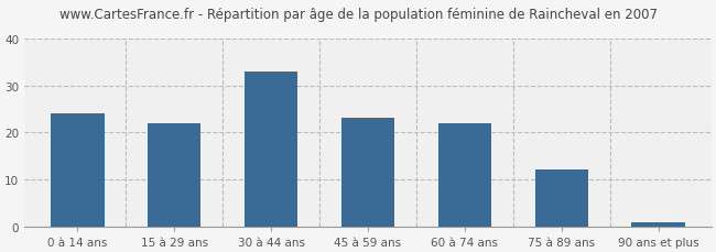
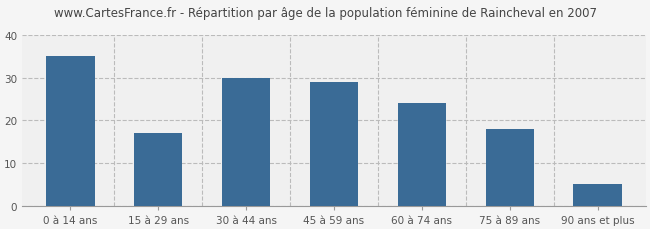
0 à 14 ans: 24 -> 35
15 à 29 ans: 22 -> 17
30 à 44 ans: 33 -> 30
45 à 59 ans: 23 -> 29
60 à 74 ans: 22 -> 24
75 à 89 ans: 12 -> 18
90 ans et plus: 1 -> 5
